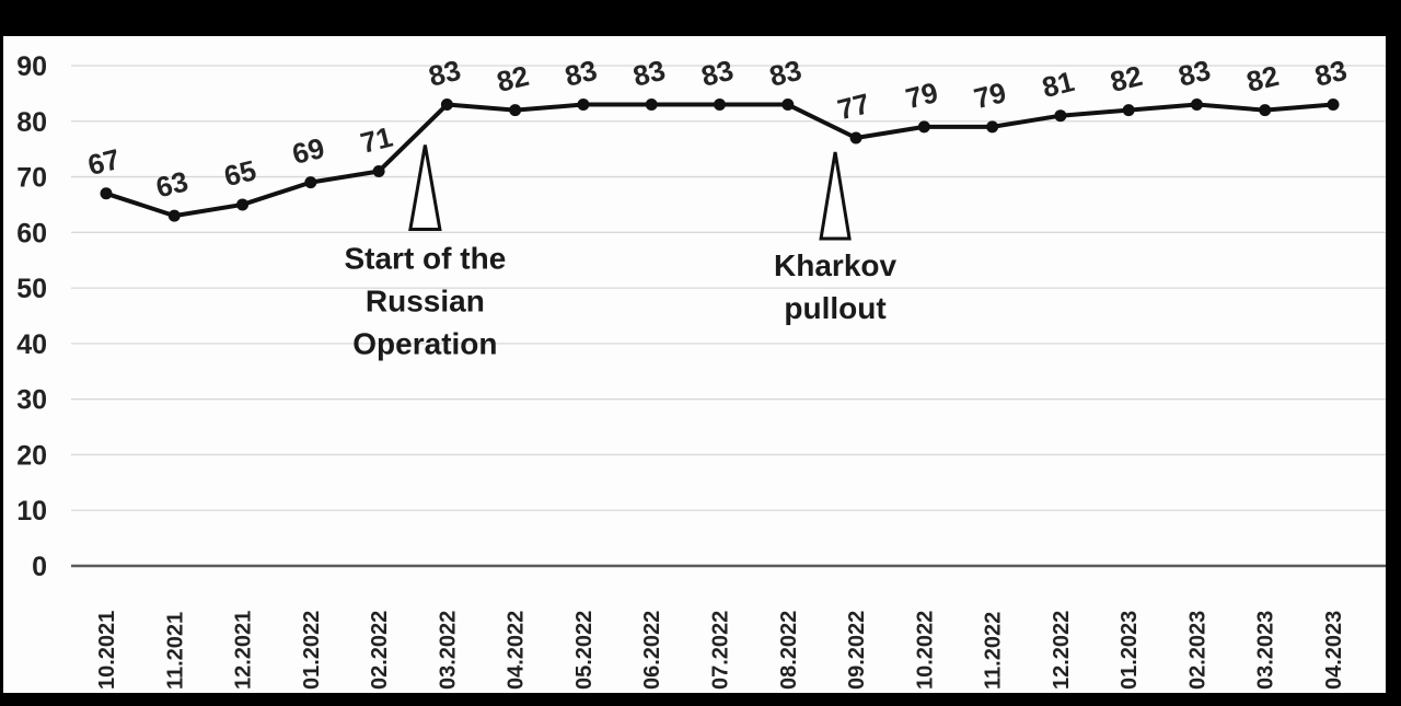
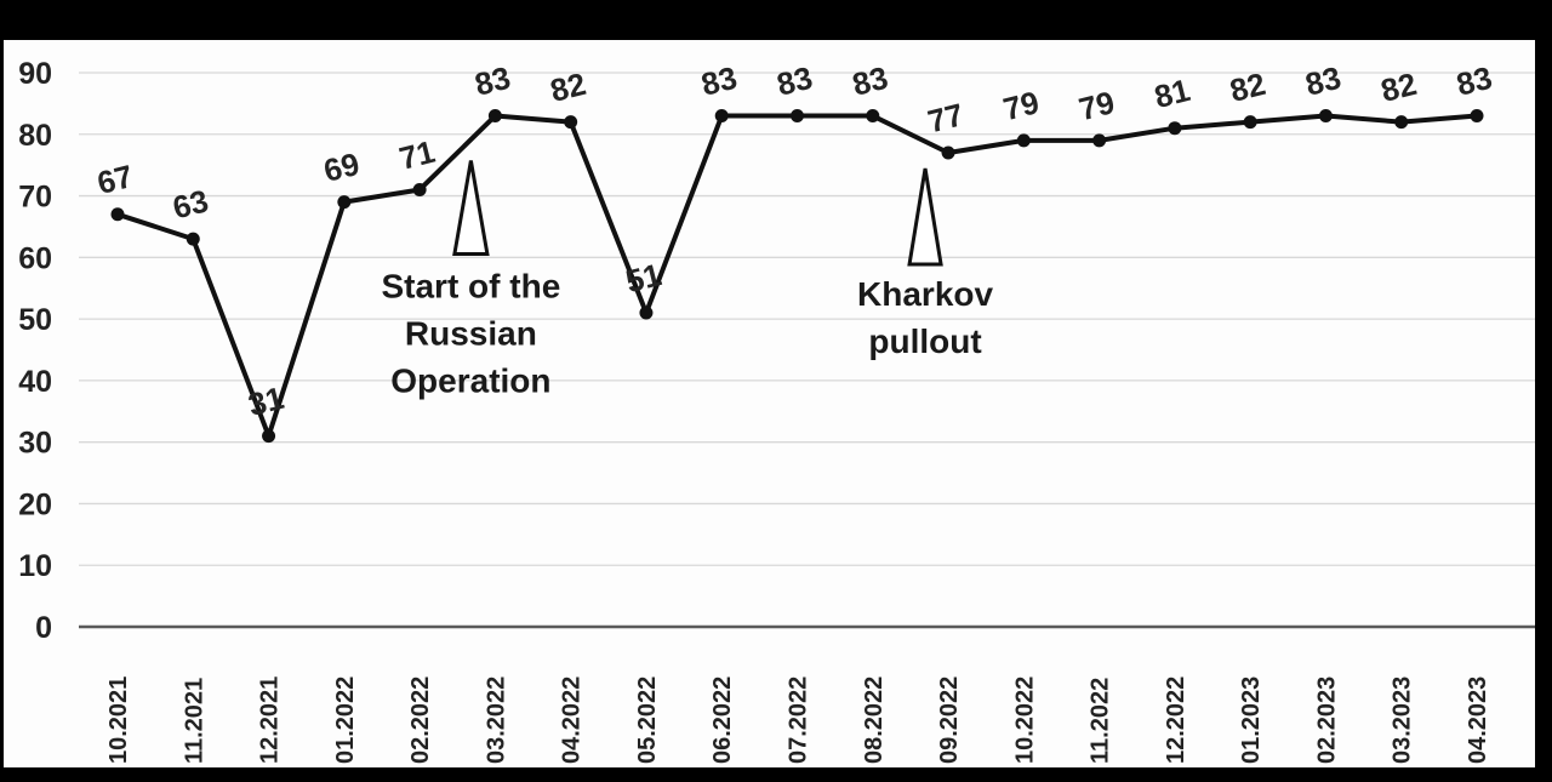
12.2021: 65 -> 31
05.2022: 83 -> 51
